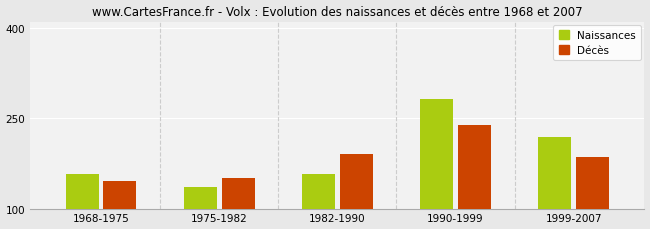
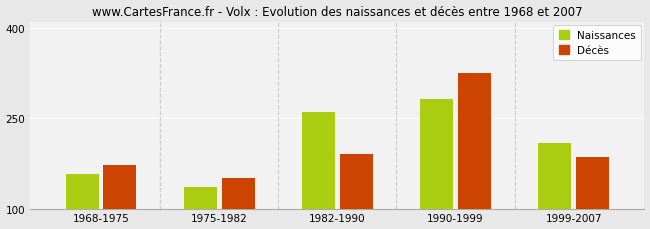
Décès/1968-1975: 145 -> 172
Naissances/1982-1990: 158 -> 260
Décès/1990-1999: 238 -> 324
Naissances/1999-2007: 218 -> 208
